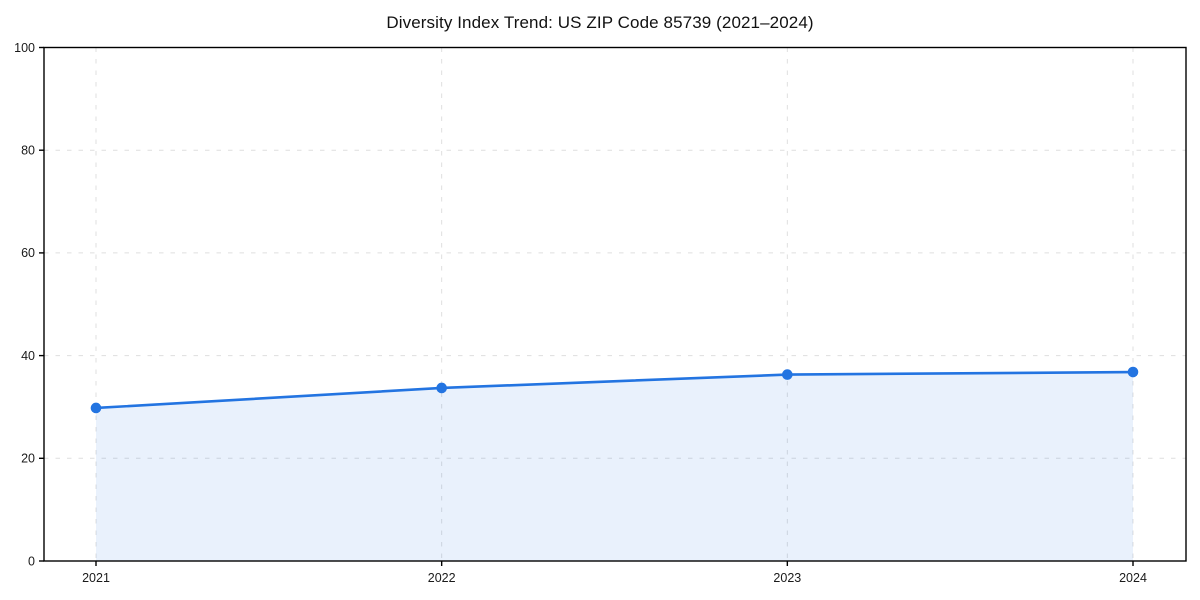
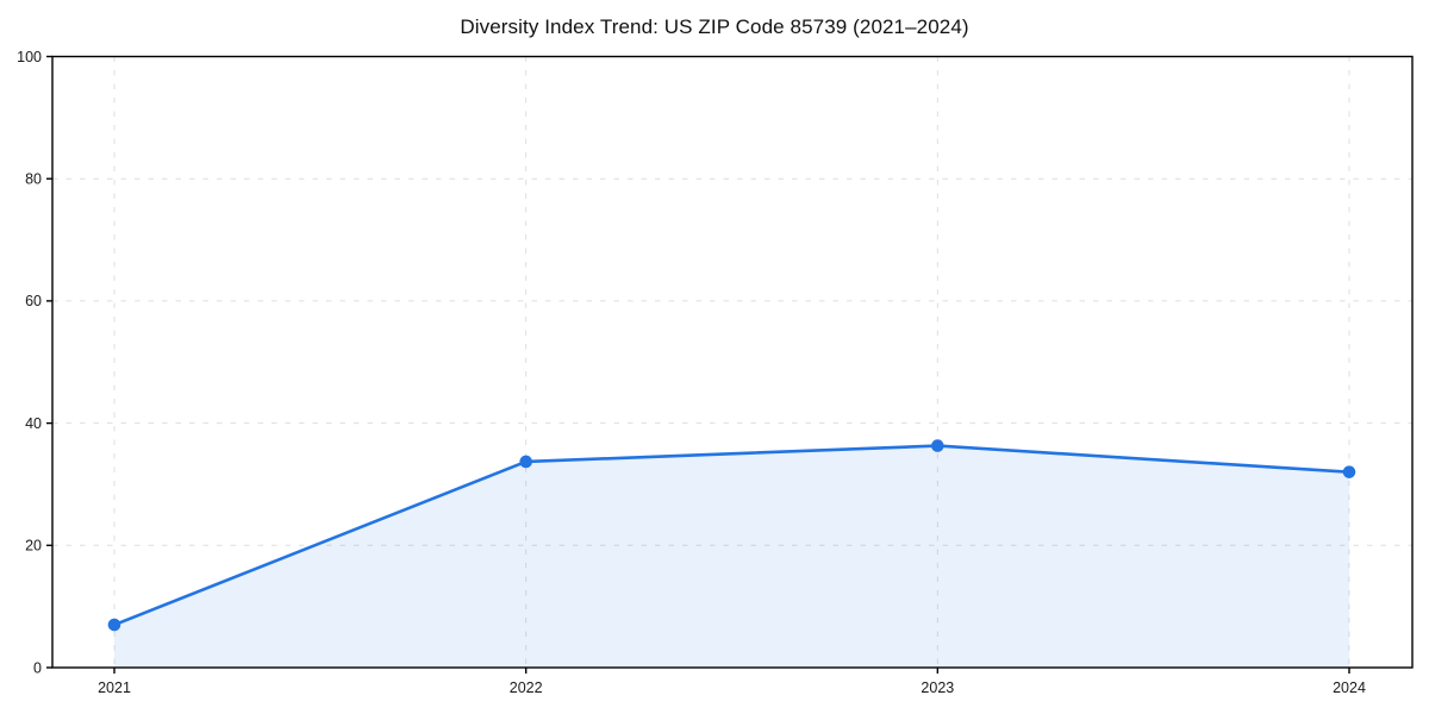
2021: 30 -> 7
2024: 37 -> 32
